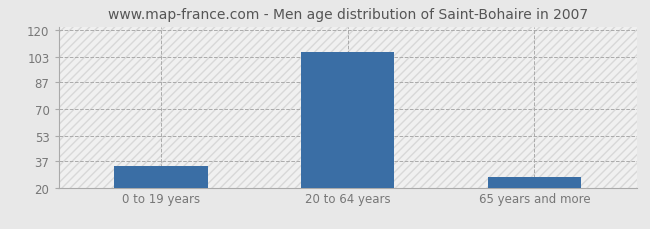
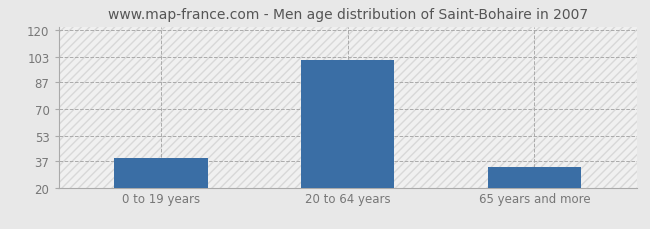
0 to 19 years: 34 -> 39
20 to 64 years: 106 -> 101
65 years and more: 27 -> 33
